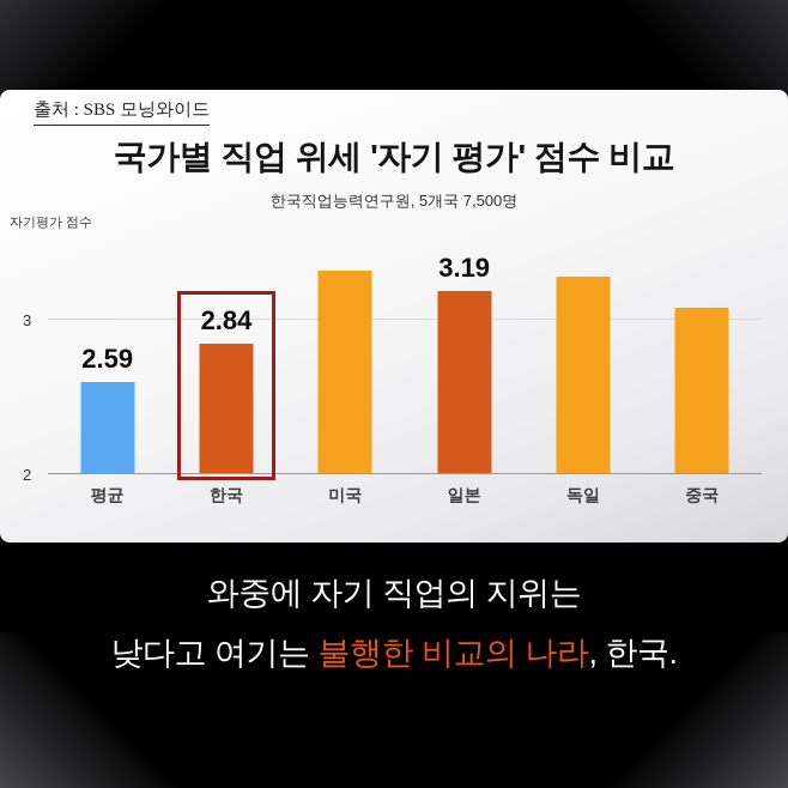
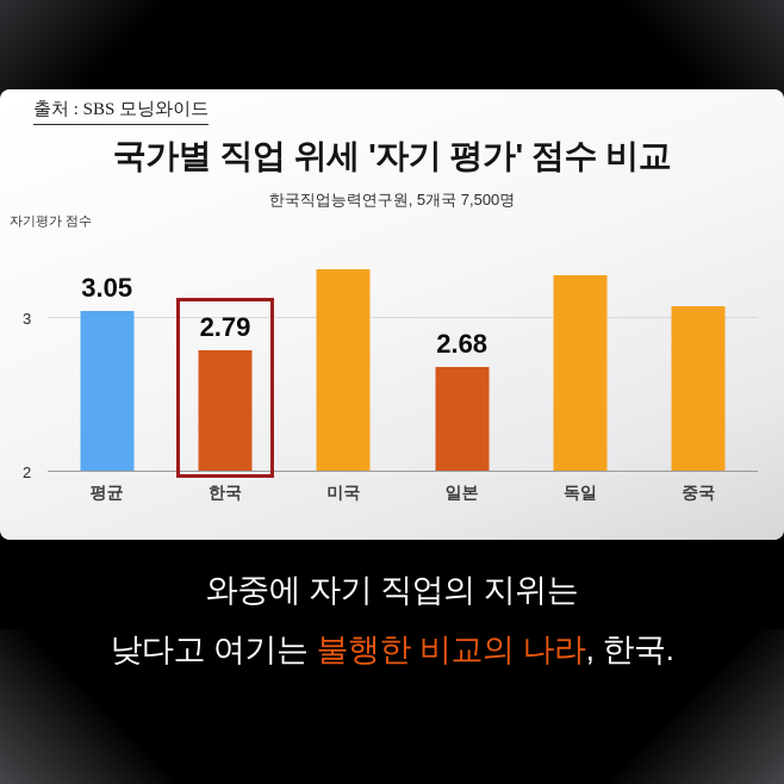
평균: 2.59 -> 3.05
한국: 2.84 -> 2.79
일본: 3.19 -> 2.68
